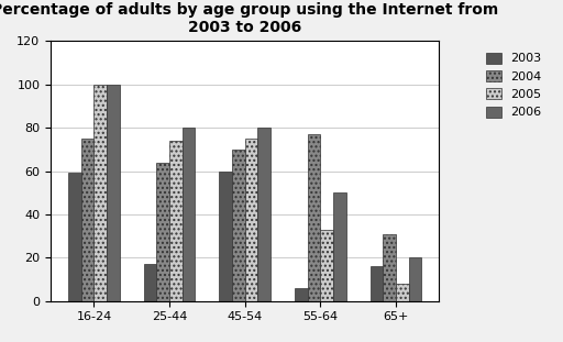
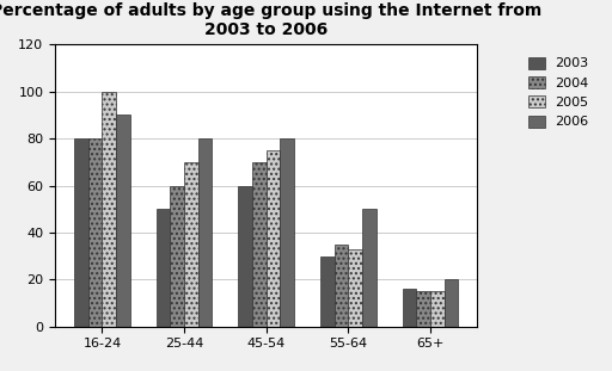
2003/16-24: 59 -> 80
2004/16-24: 75 -> 80
2006/16-24: 100 -> 90
2003/25-44: 17 -> 50
2004/25-44: 64 -> 60
2005/25-44: 74 -> 70
2003/55-64: 6 -> 30
2004/55-64: 77 -> 35
2004/65+: 31 -> 15
2005/65+: 8 -> 15
